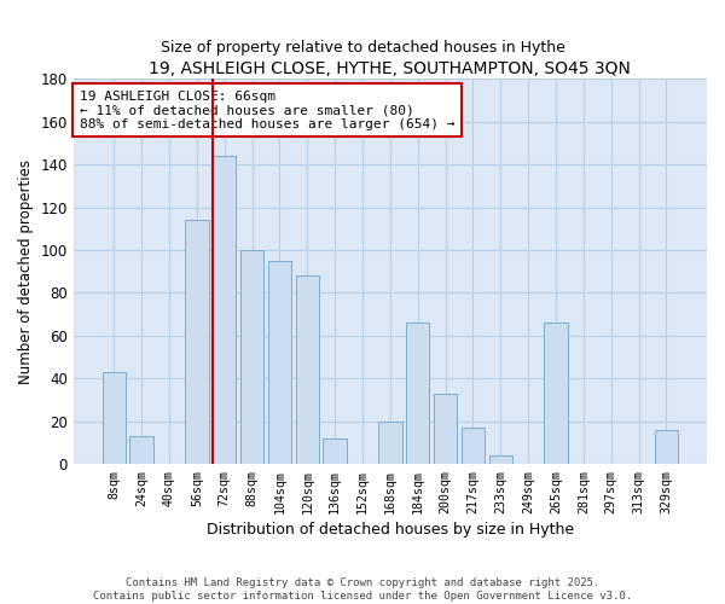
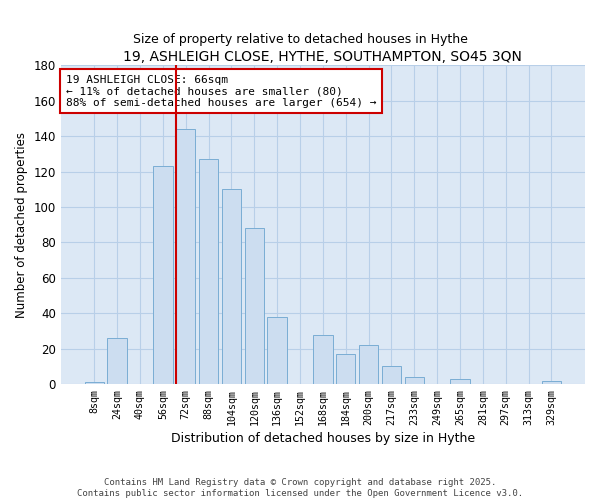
8sqm: 43 -> 1
24sqm: 13 -> 26
56sqm: 114 -> 123
88sqm: 100 -> 127
104sqm: 95 -> 110
136sqm: 12 -> 38
168sqm: 20 -> 28
184sqm: 66 -> 17
200sqm: 33 -> 22
217sqm: 17 -> 10
265sqm: 66 -> 3
329sqm: 16 -> 2
